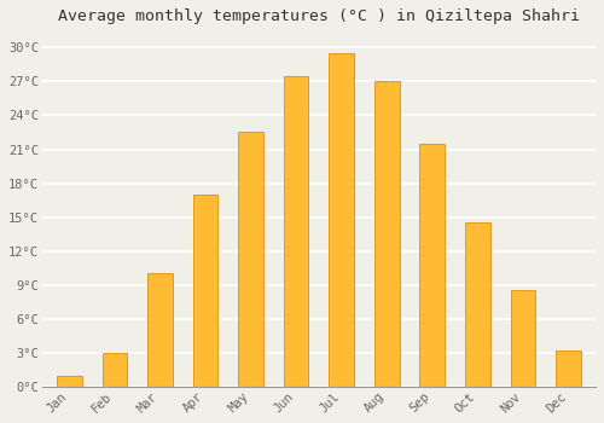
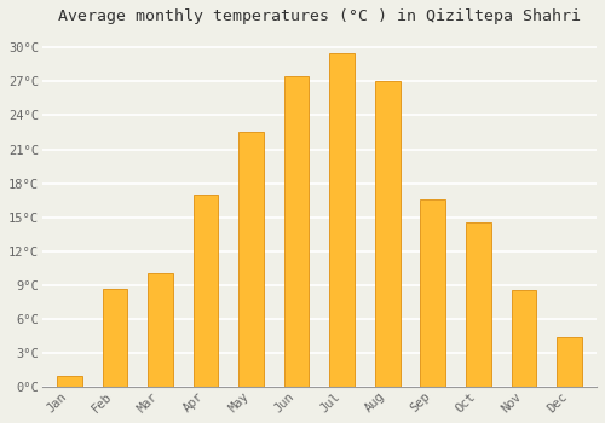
Feb: 3.0°C -> 8.6°C
Sep: 21.5°C -> 16.6°C
Dec: 3.2°C -> 4.4°C
